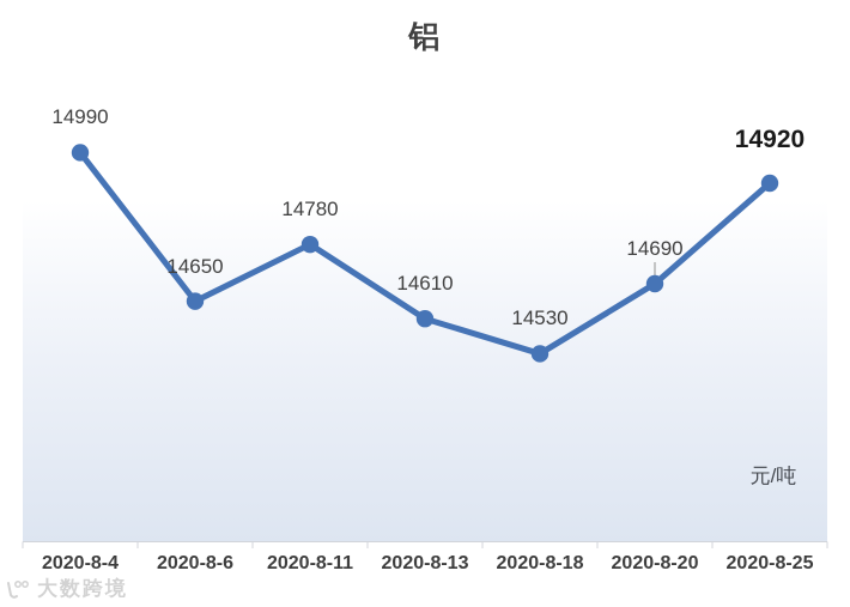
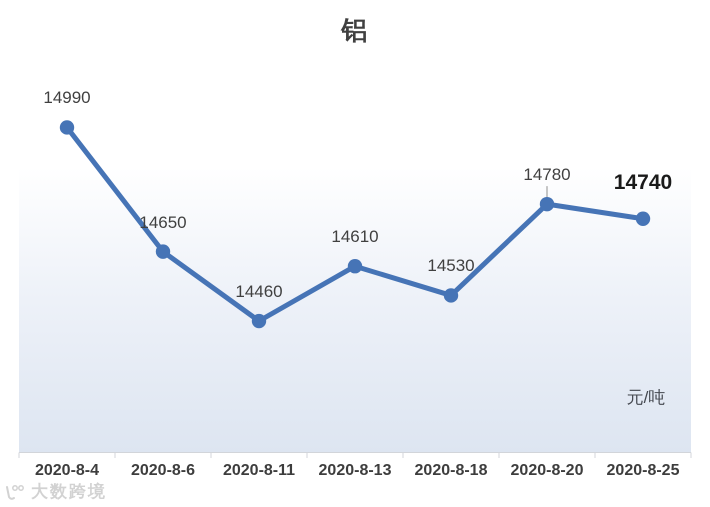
2020-8-11: 14780 -> 14460
2020-8-20: 14690 -> 14780
2020-8-25: 14920 -> 14740
